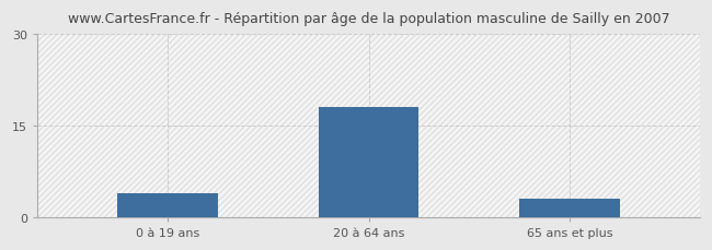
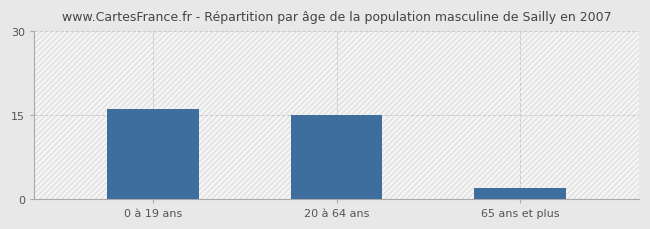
0 à 19 ans: 4 -> 16
20 à 64 ans: 18 -> 15
65 ans et plus: 3 -> 2
